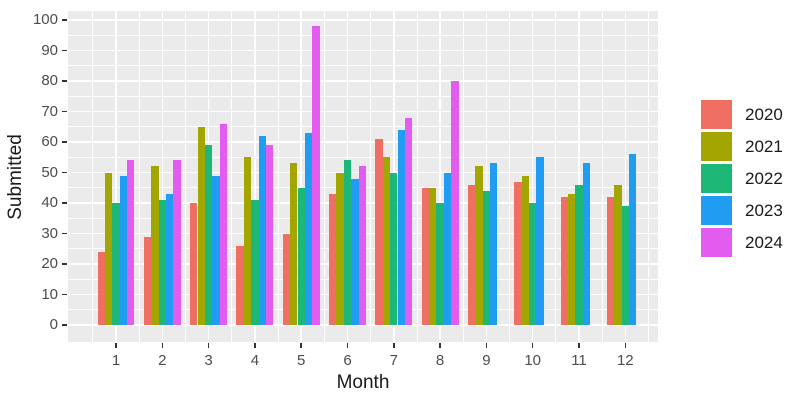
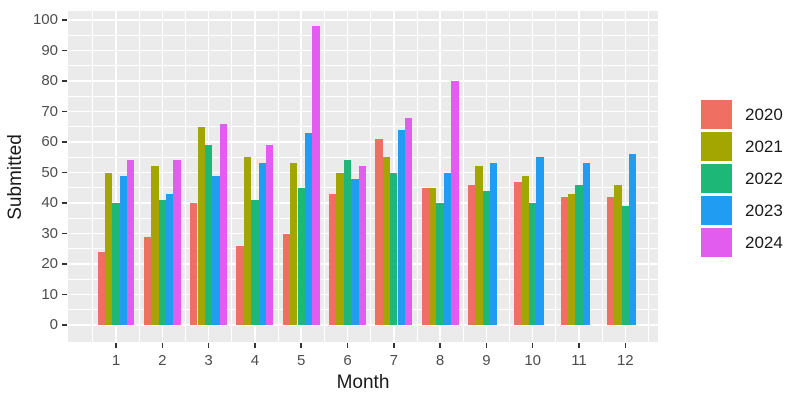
2023/4: 62 -> 53
